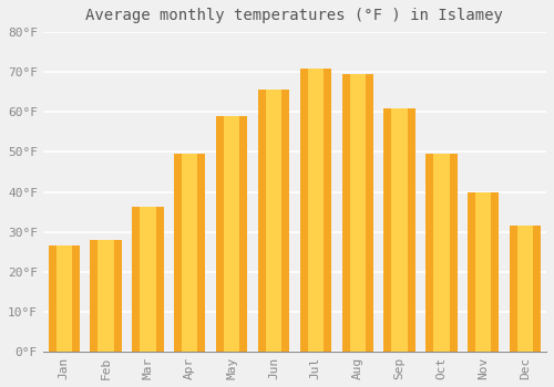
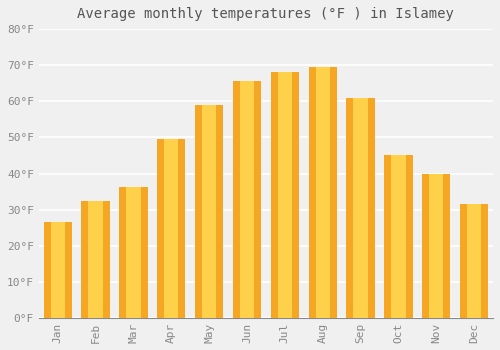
Feb: 28.0°F -> 32.5°F
Jul: 71.0°F -> 68.0°F
Oct: 49.5°F -> 45.0°F
